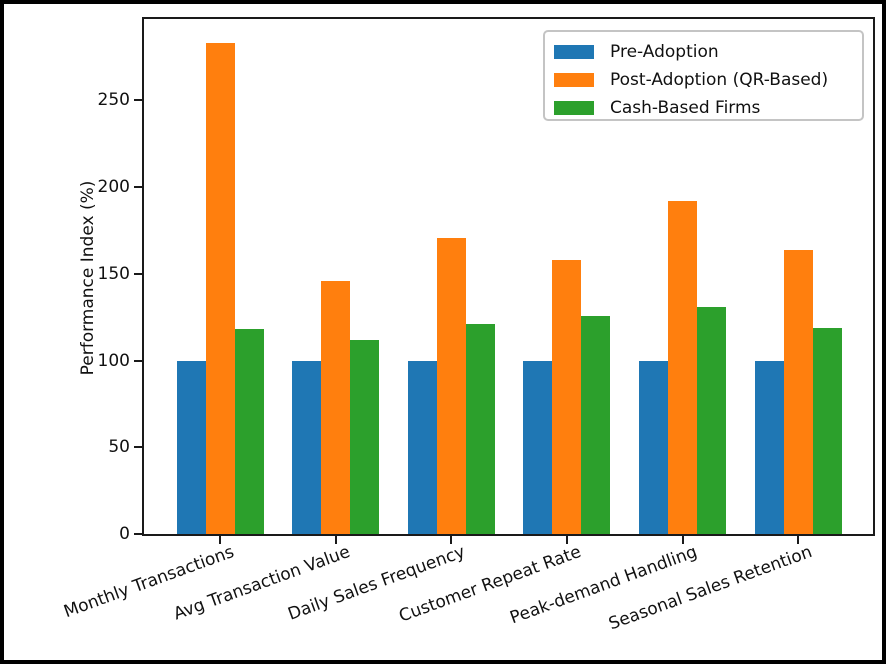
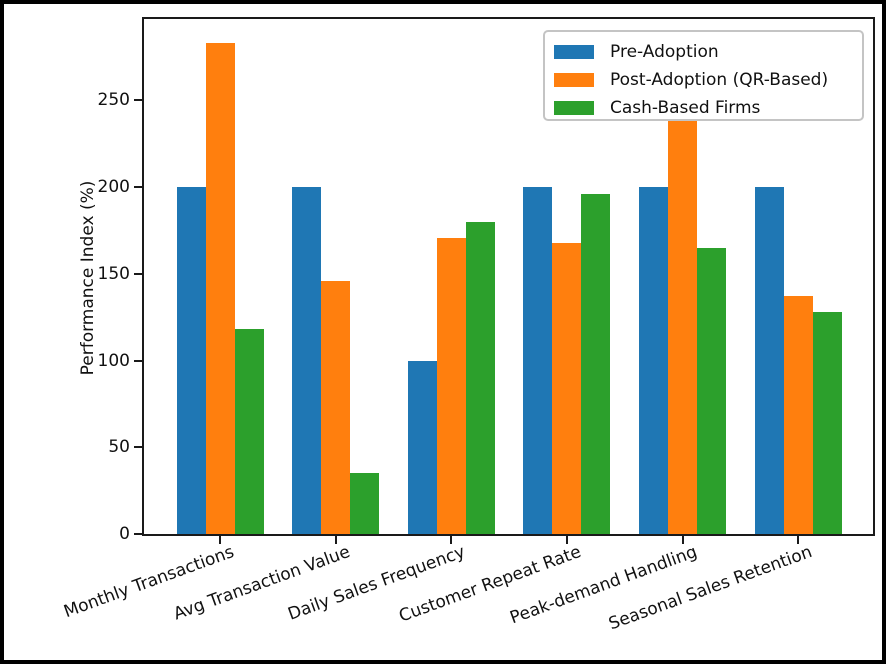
Pre-Adoption/Monthly Transactions: 100 -> 200
Pre-Adoption/Avg Transaction Value: 100 -> 200
Cash-Based Firms/Avg Transaction Value: 112 -> 35
Cash-Based Firms/Daily Sales Frequency: 121 -> 180
Pre-Adoption/Customer Repeat Rate: 100 -> 200
Post-Adoption (QR-Based)/Customer Repeat Rate: 158 -> 168
Cash-Based Firms/Customer Repeat Rate: 126 -> 196
Pre-Adoption/Peak-demand Handling: 100 -> 200
Post-Adoption (QR-Based)/Peak-demand Handling: 192 -> 252
Cash-Based Firms/Peak-demand Handling: 131 -> 165
Pre-Adoption/Seasonal Sales Retention: 100 -> 200
Post-Adoption (QR-Based)/Seasonal Sales Retention: 164 -> 137
Cash-Based Firms/Seasonal Sales Retention: 119 -> 128
